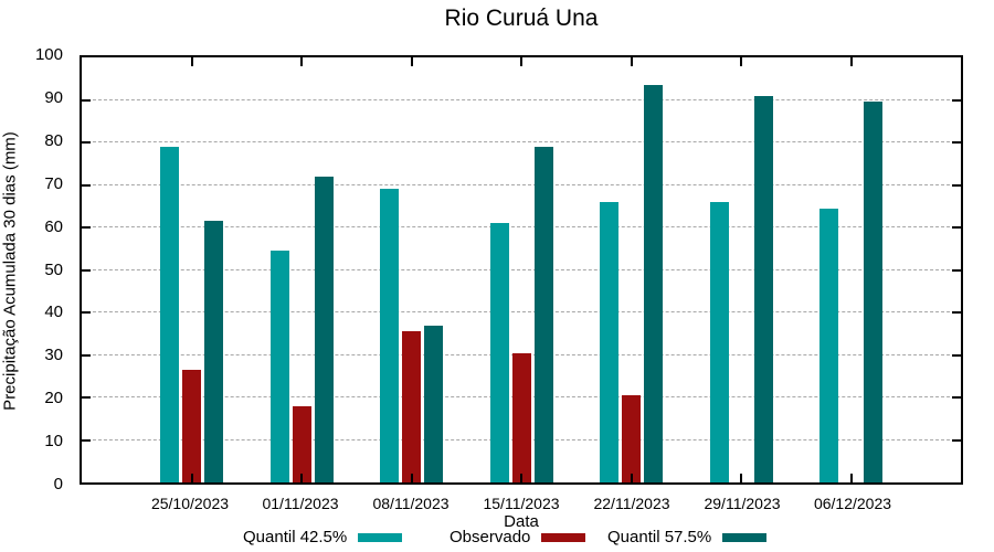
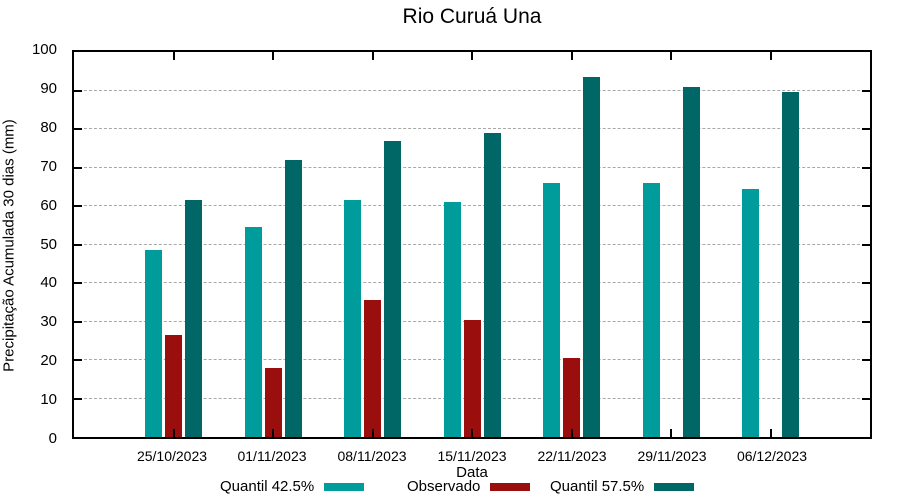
Quantil 42.5%/25/10/2023: 79 -> 48
Quantil 42.5%/08/11/2023: 69 -> 62
Quantil 57.5%/08/11/2023: 37 -> 77
